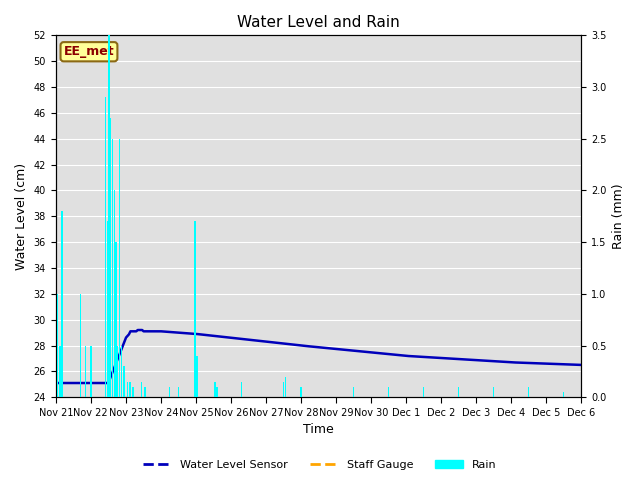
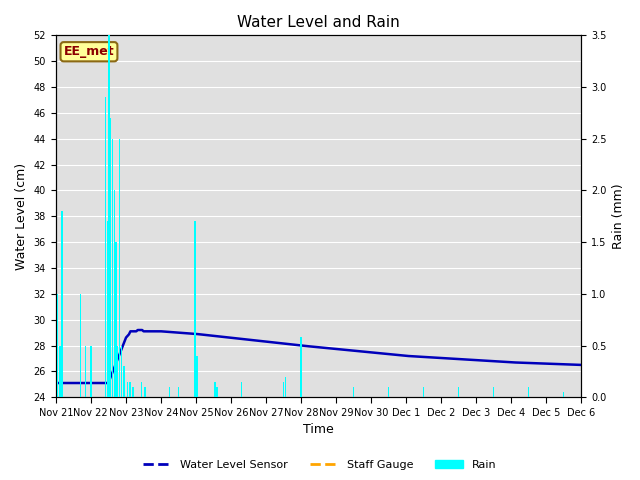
Rain/Nov 28: 0.10 -> 0.58
